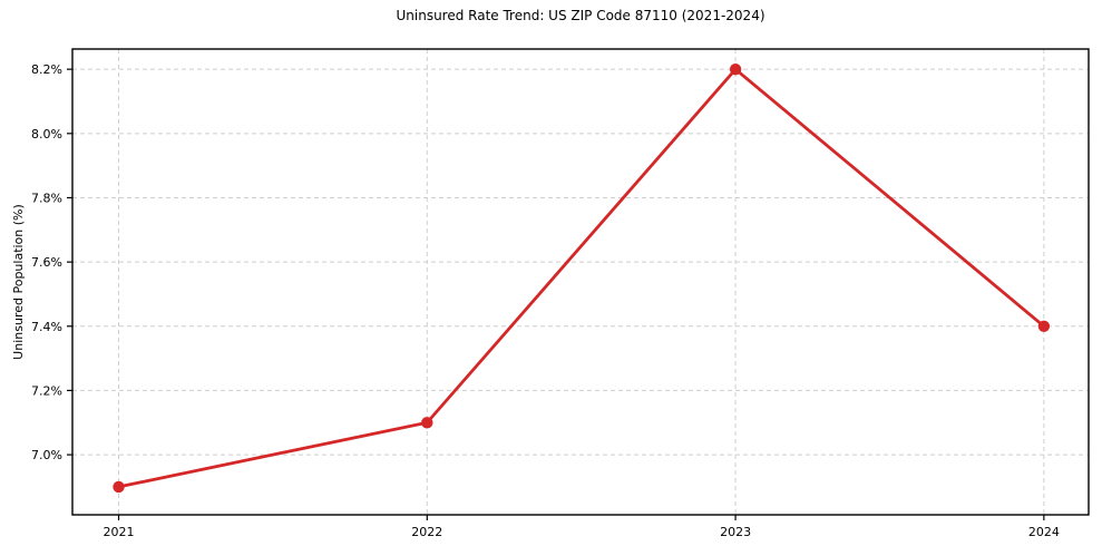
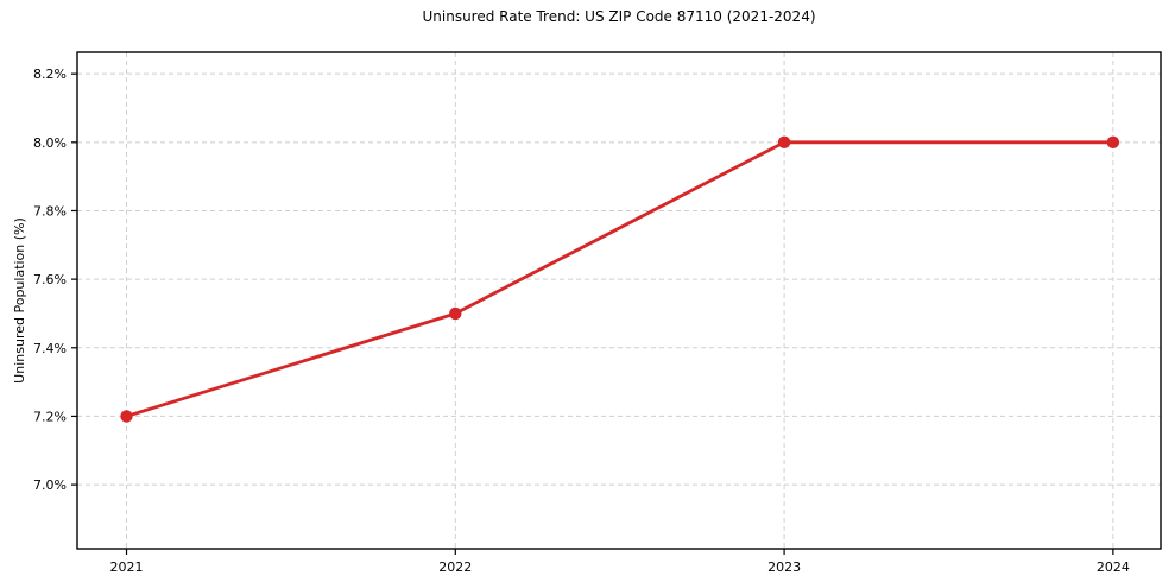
2021: 6.9% -> 7.2%
2022: 7.1% -> 7.5%
2023: 8.2% -> 8.0%
2024: 7.4% -> 8.0%
